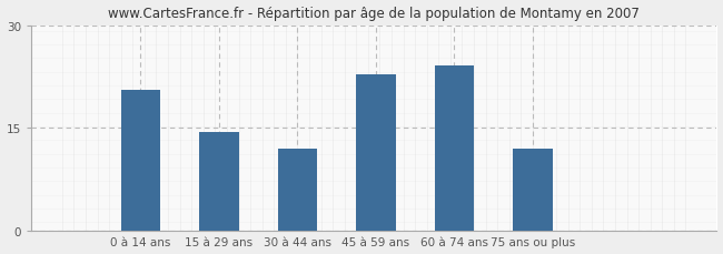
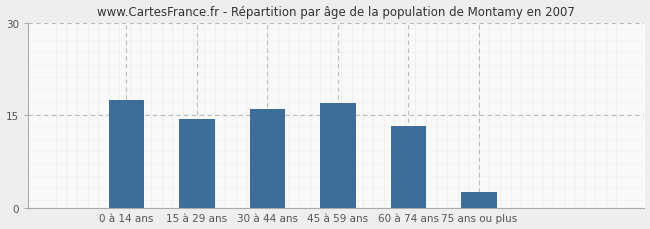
0 à 14 ans: 20.6 -> 17.5
30 à 44 ans: 12.0 -> 16.1
45 à 59 ans: 22.8 -> 17.0
60 à 74 ans: 24.2 -> 13.2
75 ans ou plus: 12.0 -> 2.5
